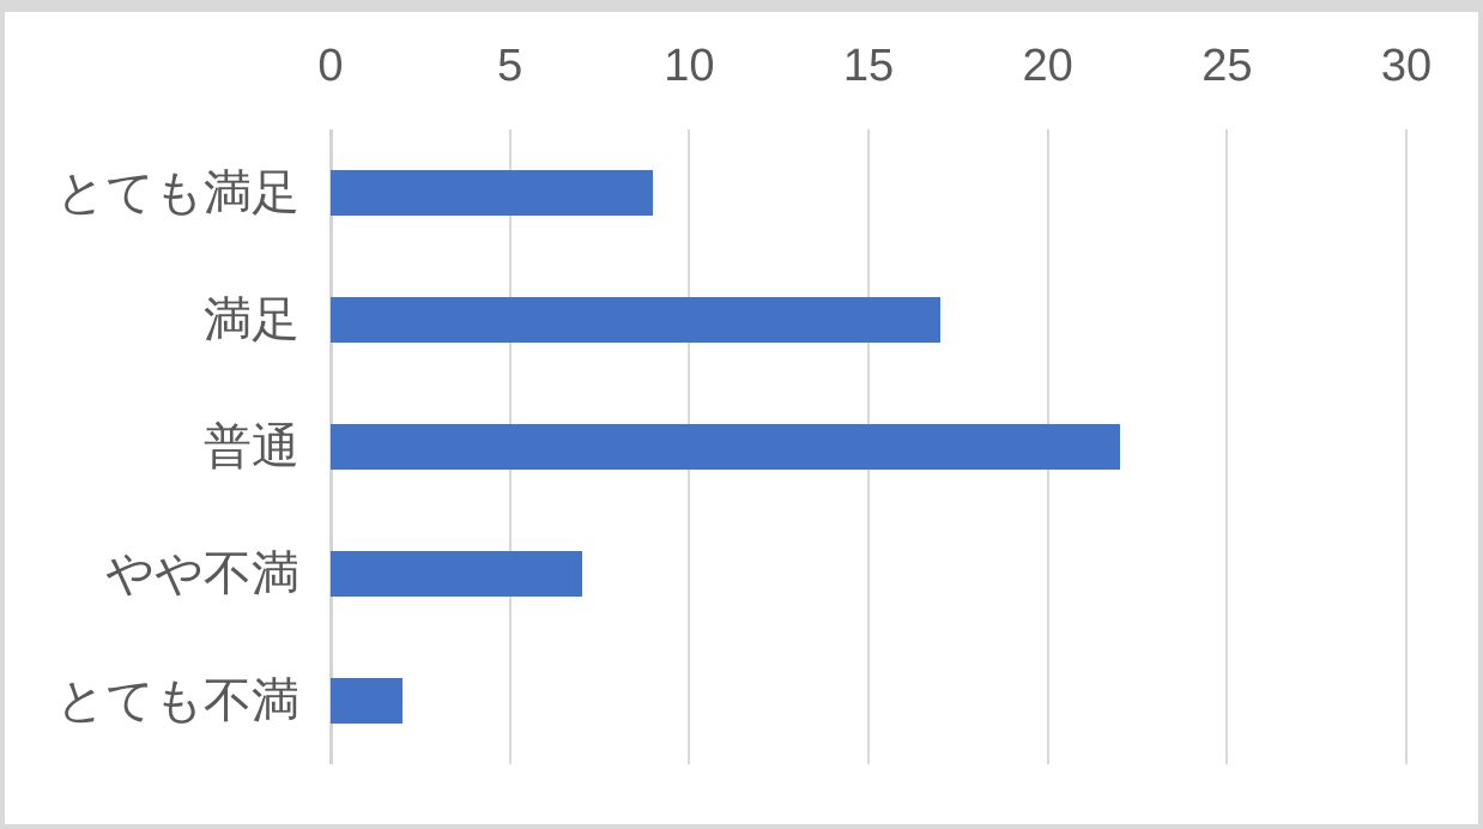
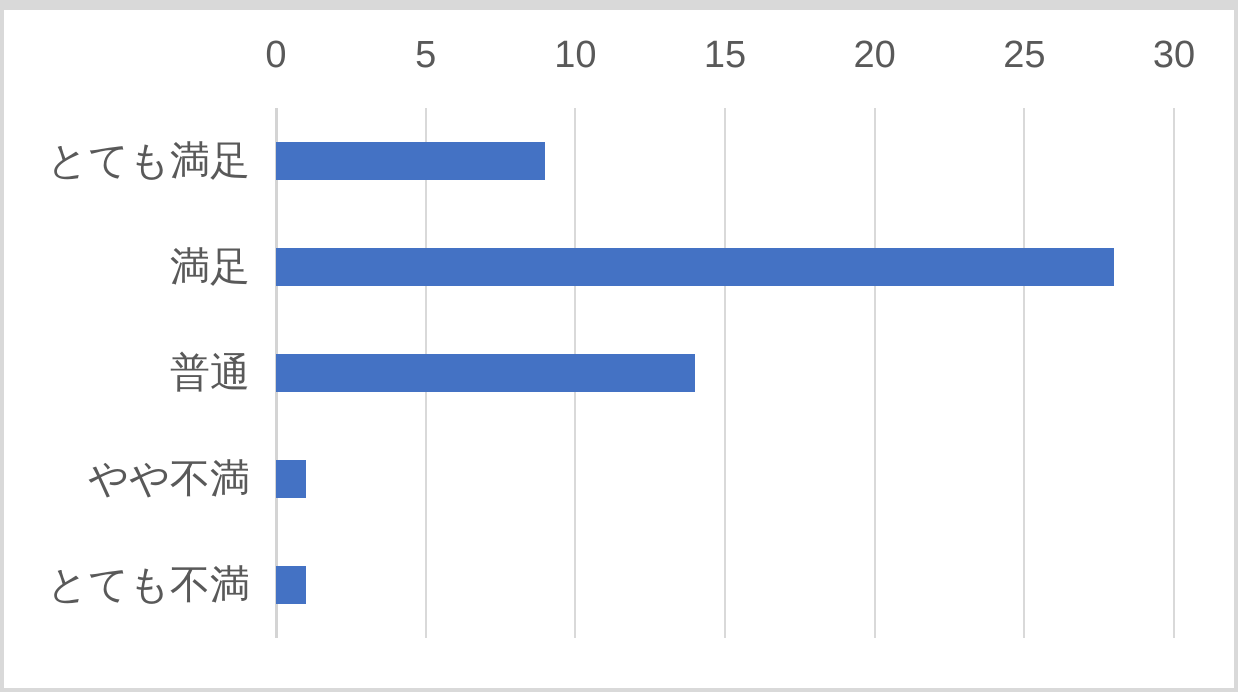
満足: 17 -> 28
普通: 22 -> 14
やや不満: 7 -> 1
とても不満: 2 -> 1
